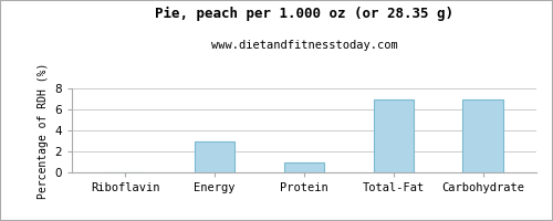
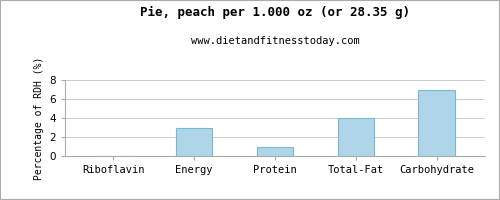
Total-Fat: 7 -> 4
